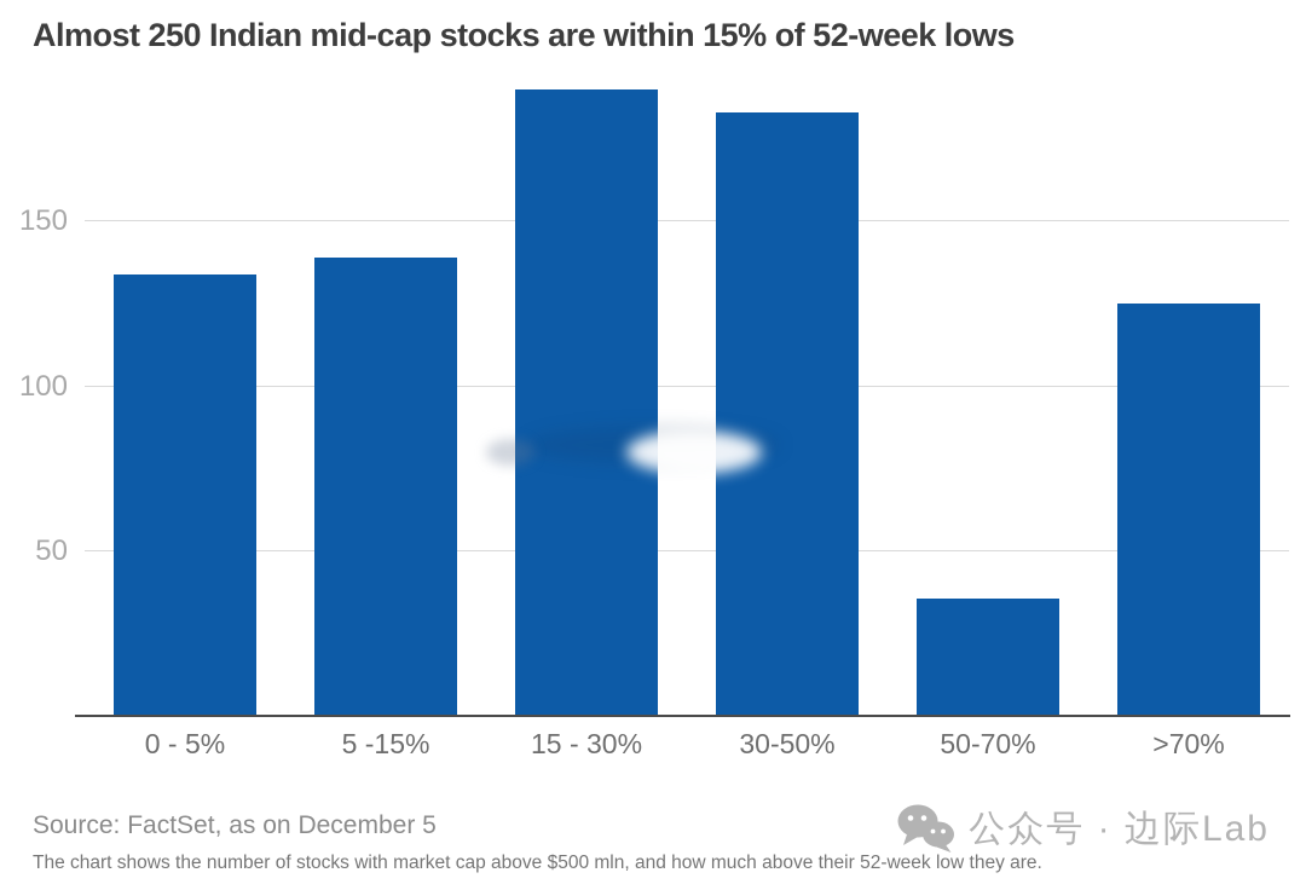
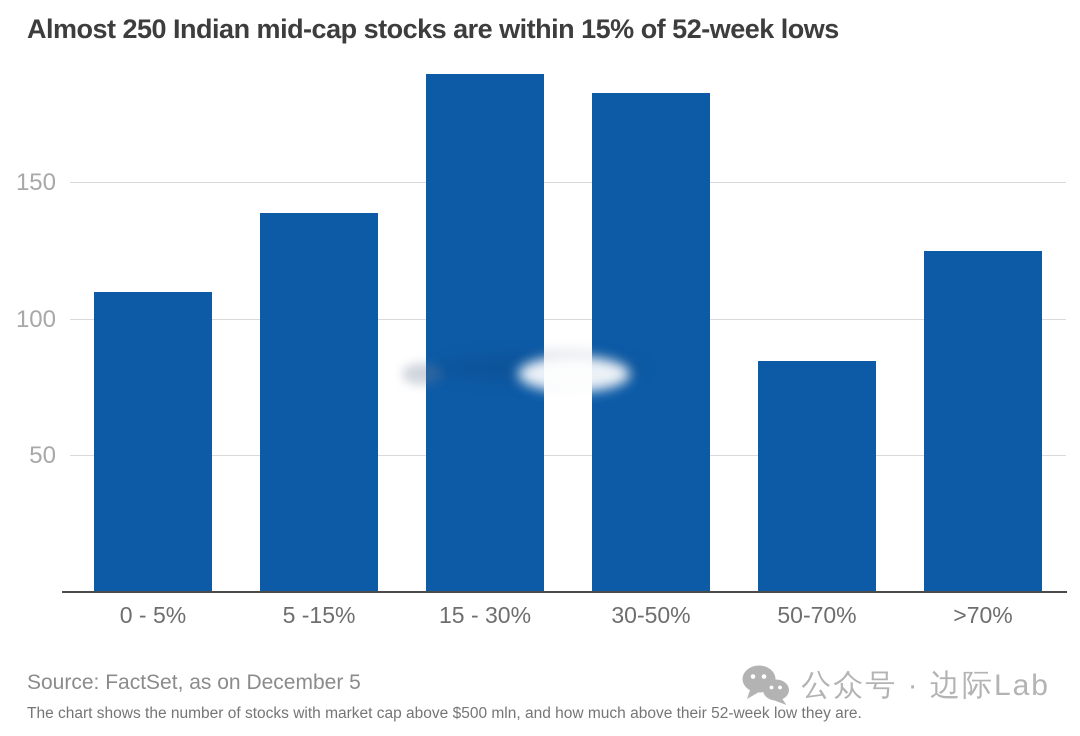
0 - 5%: 134 -> 110
50-70%: 36 -> 85
